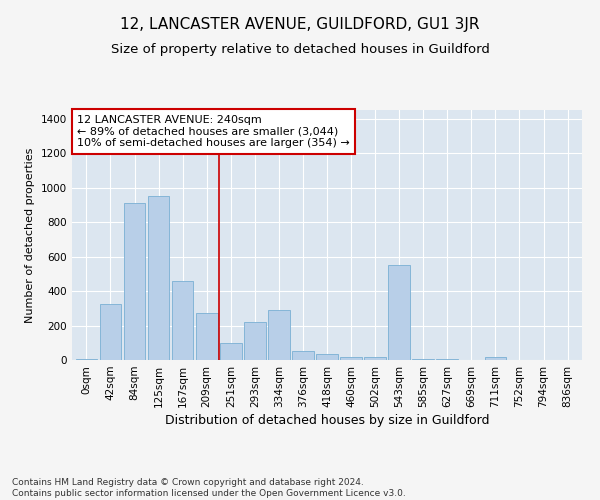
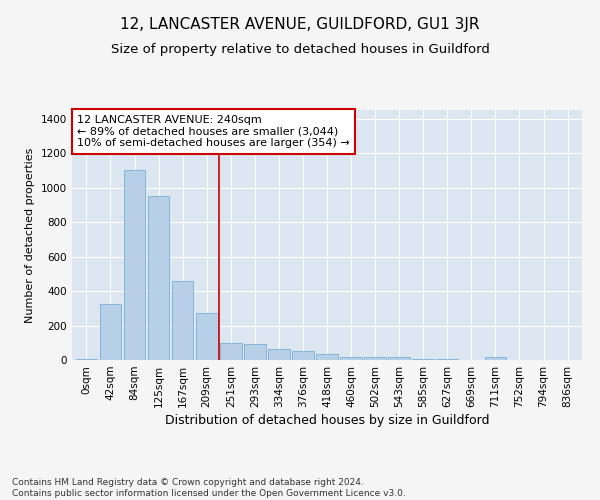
84sqm: 910 -> 1100
293sqm: 220 -> 100
334sqm: 290 -> 60
543sqm: 550 -> 20
